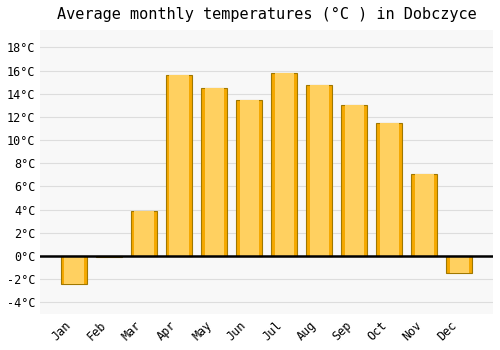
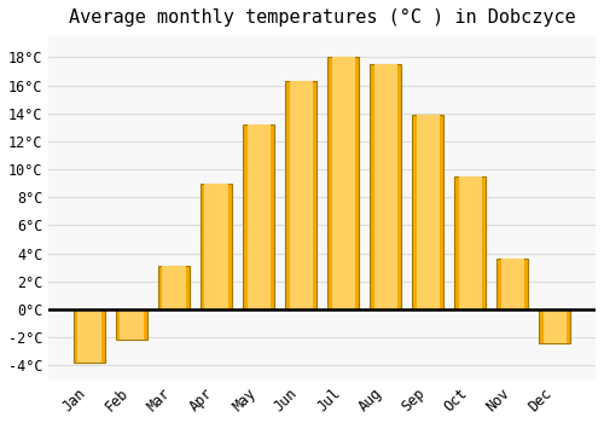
Jan: -2.4°C -> -3.8°C
Feb: -0.1°C -> -2.2°C
Mar: 3.9°C -> 3.1°C
Apr: 15.6°C -> 9.0°C
May: 14.5°C -> 13.2°C
Jun: 13.5°C -> 16.3°C
Jul: 15.8°C -> 18.0°C
Aug: 14.8°C -> 17.5°C
Sep: 13.0°C -> 13.9°C
Oct: 11.5°C -> 9.5°C
Nov: 7.1°C -> 3.6°C
Dec: -1.5°C -> -2.4°C
